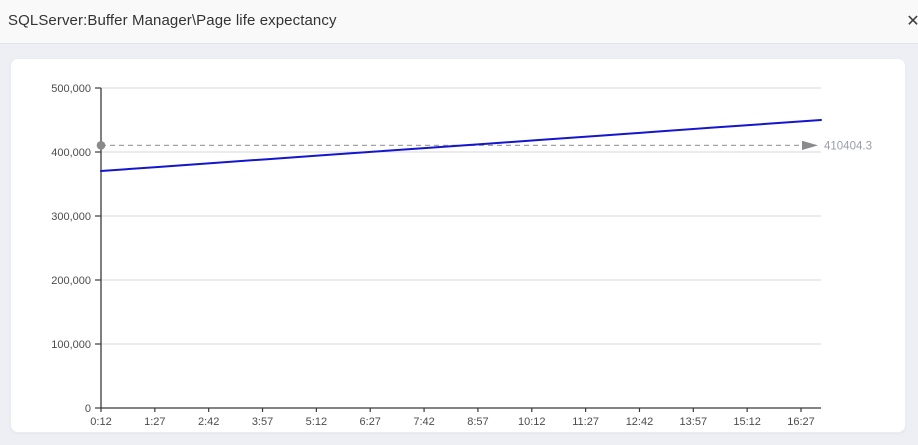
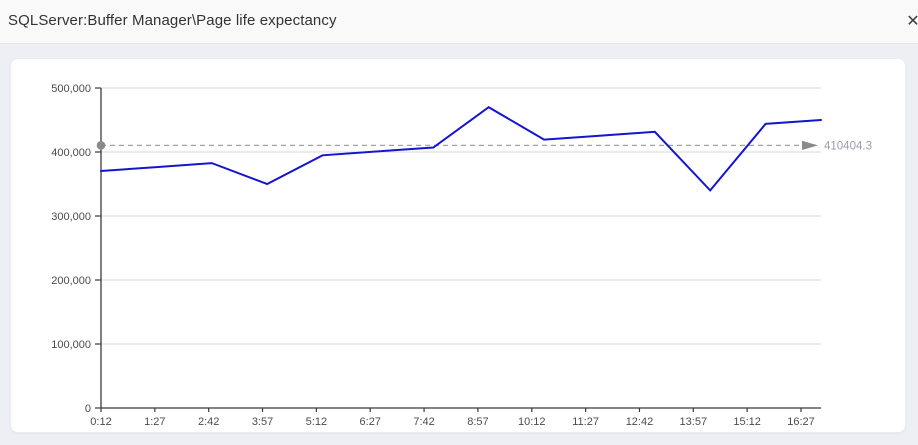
3:57: 390000 -> 350000
8:57: 410000 -> 470000
13:57: 440000 -> 340000
